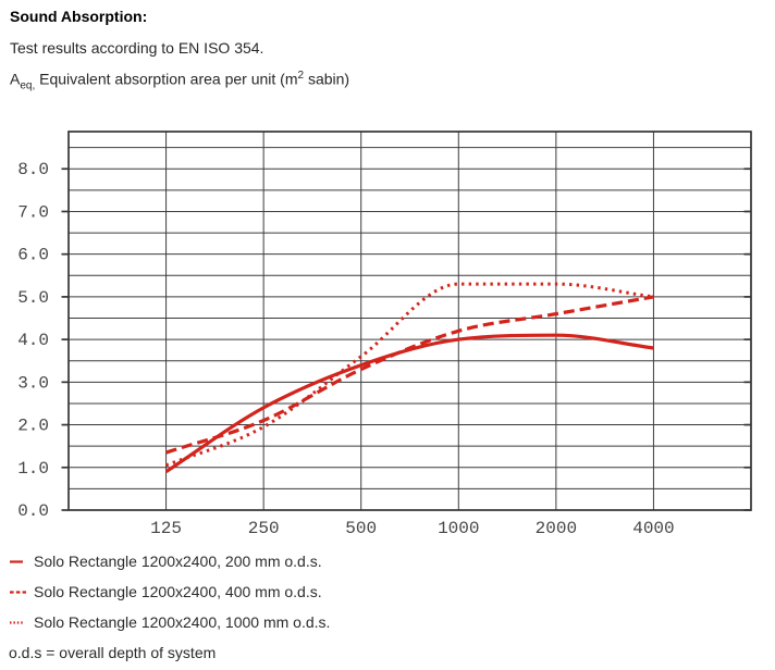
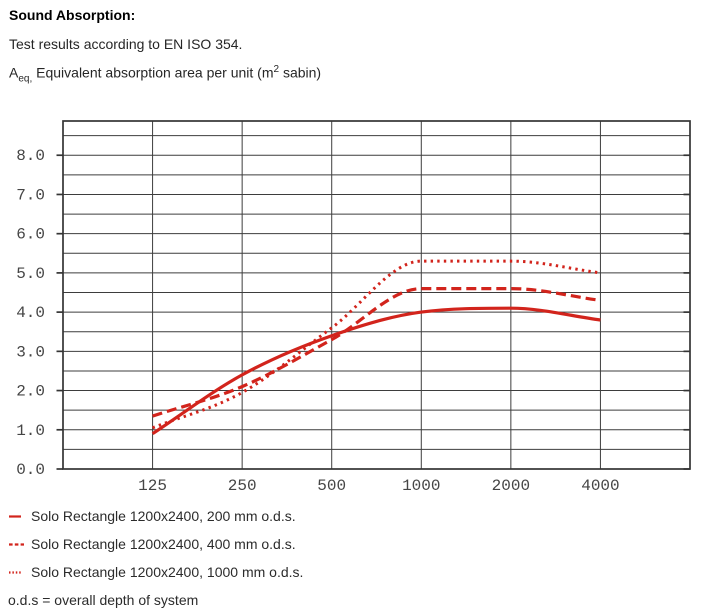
Solo Rectangle 1200x2400, 400 mm o.d.s./1000: 4.2 -> 4.6
Solo Rectangle 1200x2400, 400 mm o.d.s./4000: 5.0 -> 4.3
